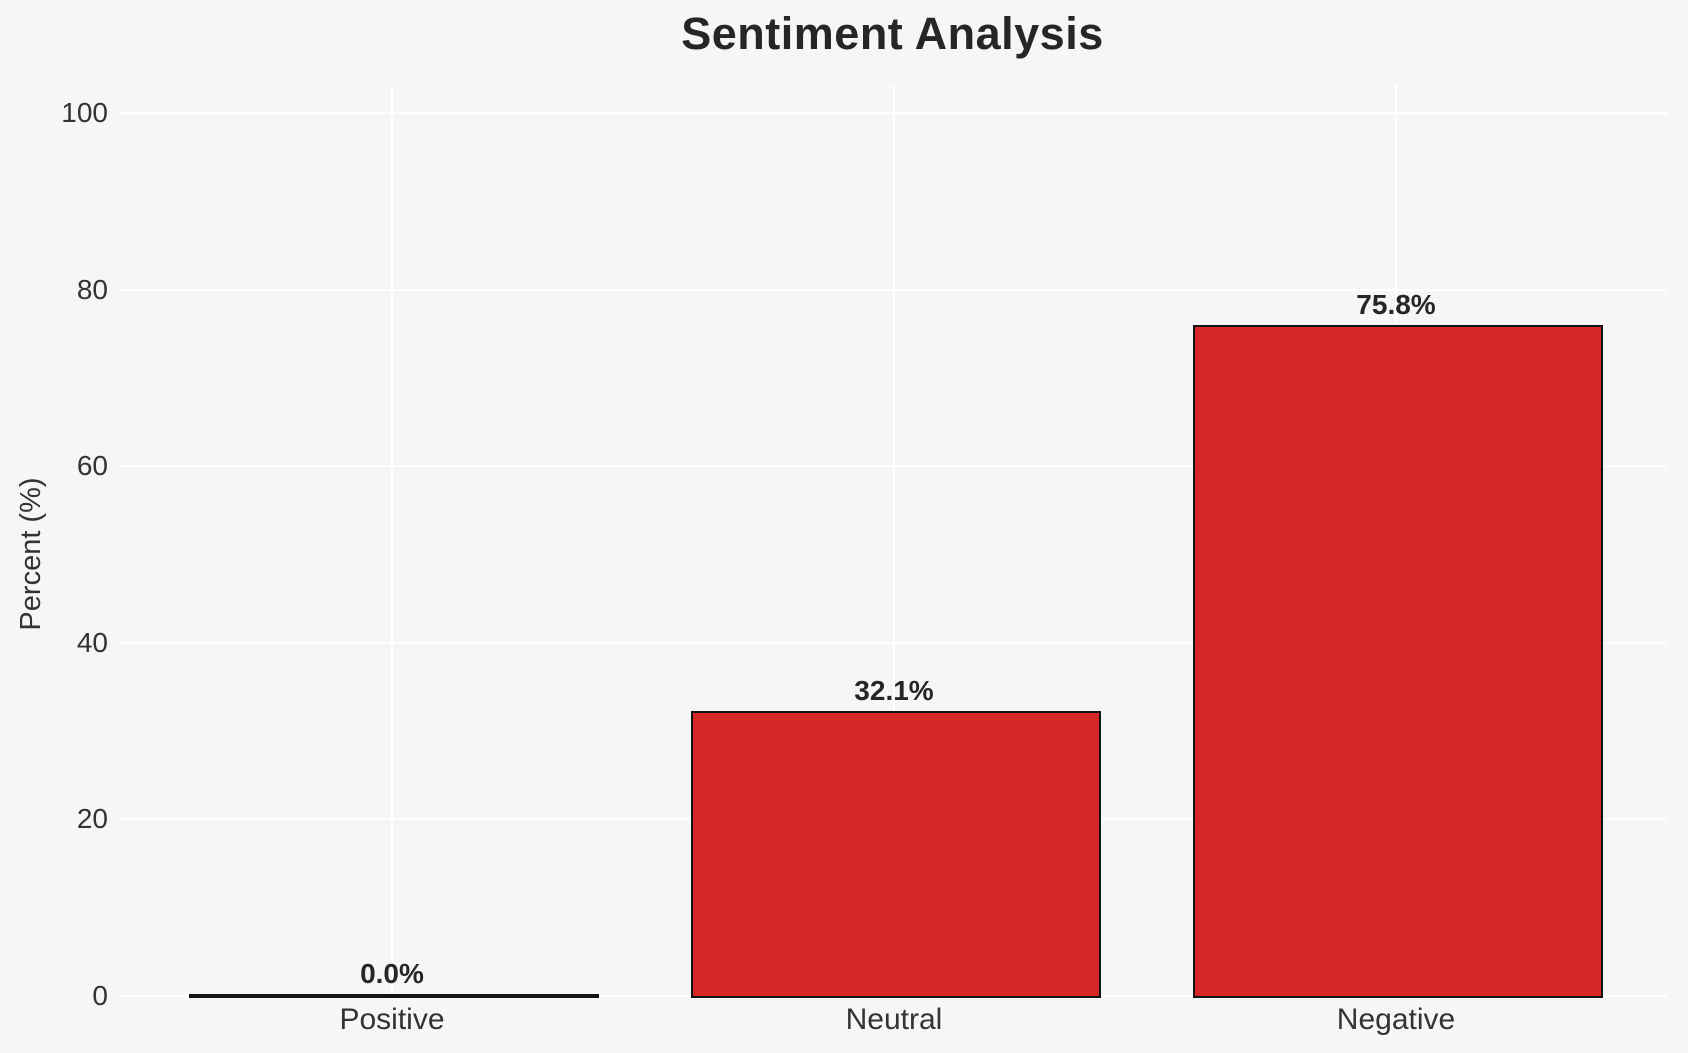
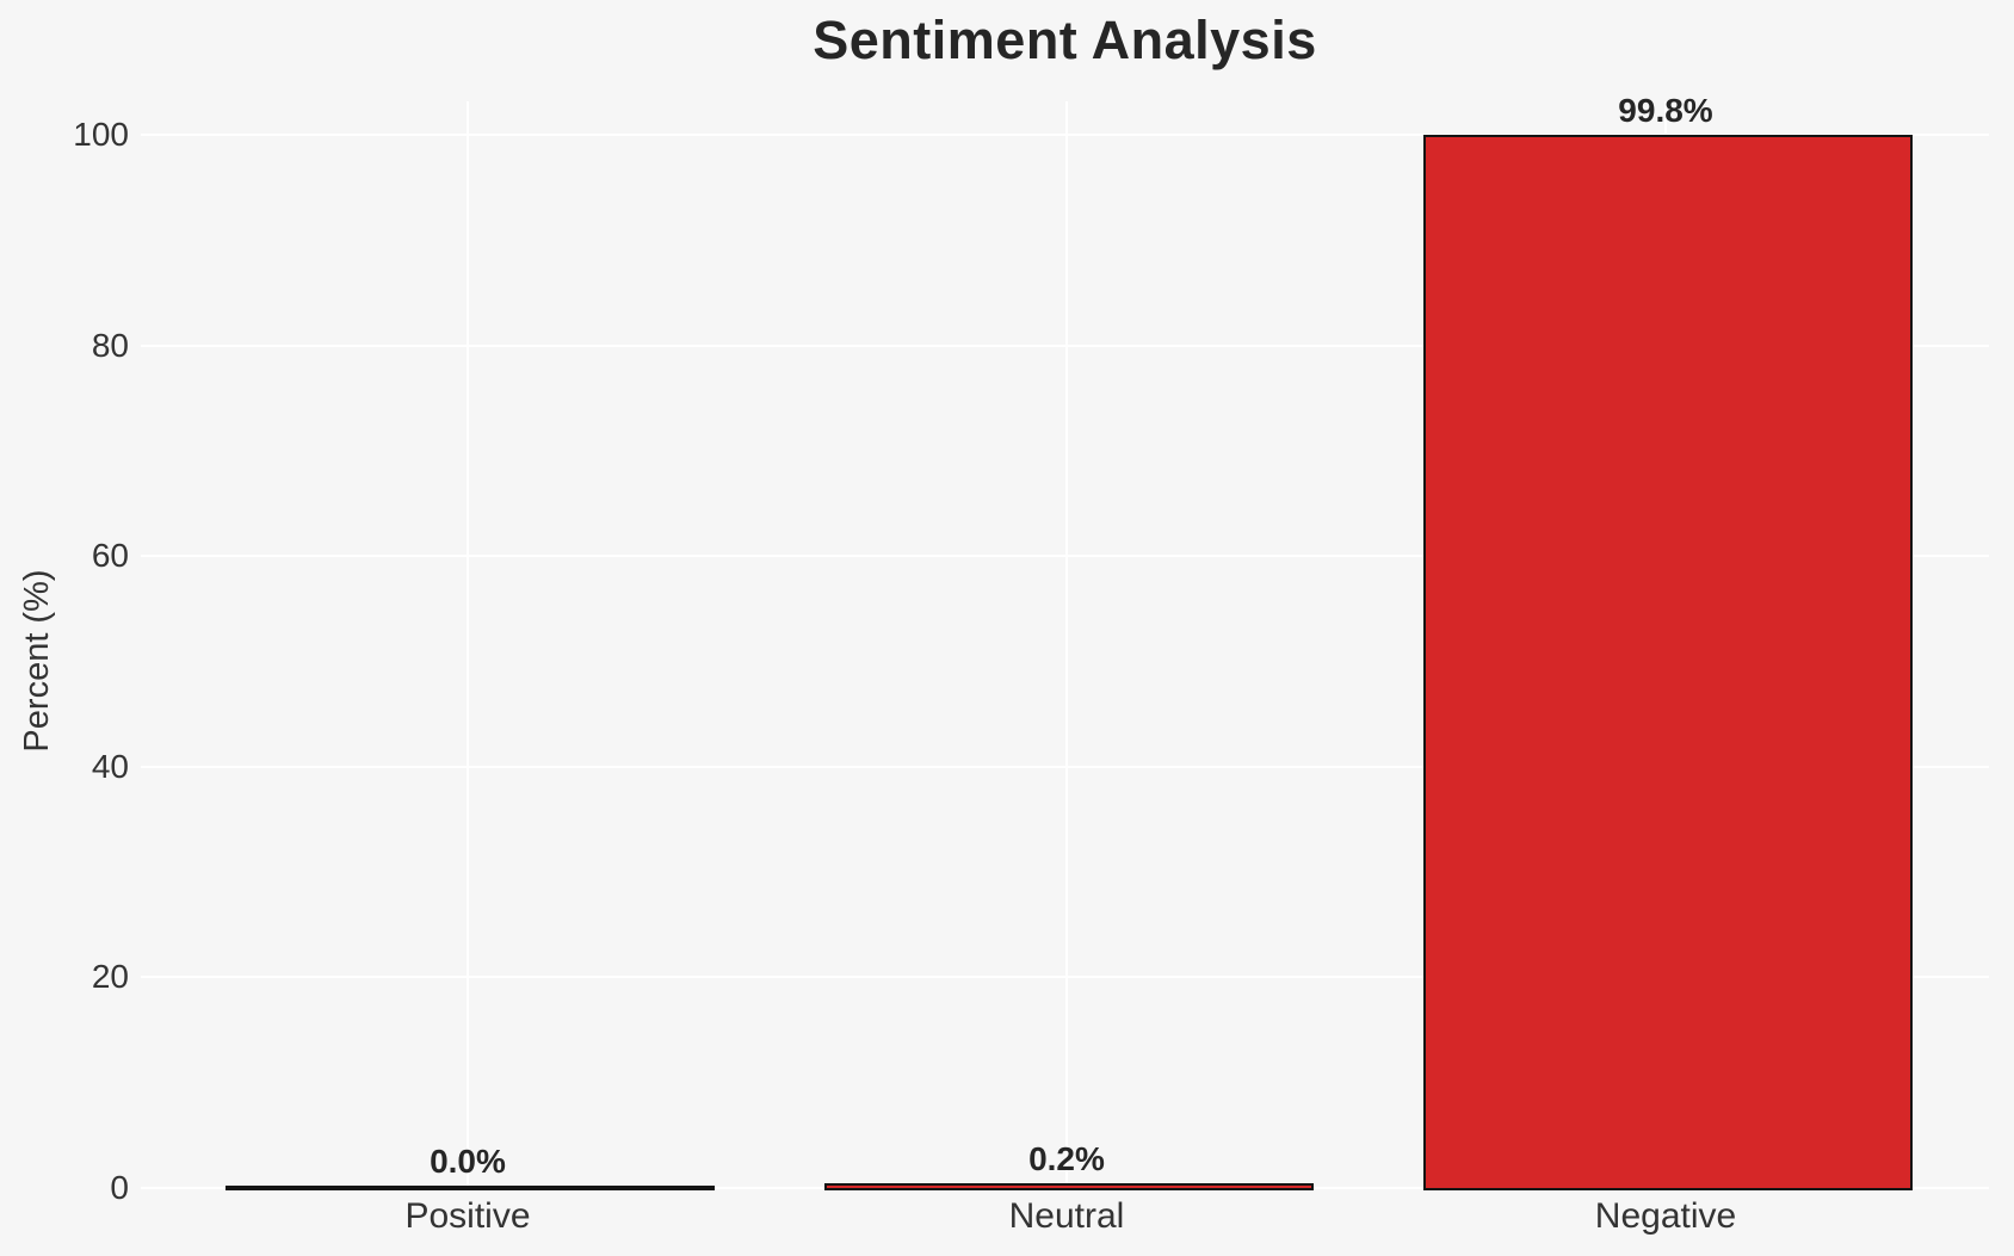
Neutral: 32.1% -> 0.2%
Negative: 75.8% -> 99.8%
